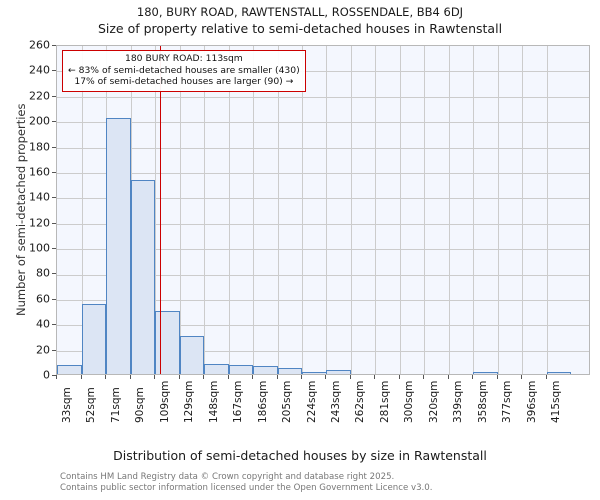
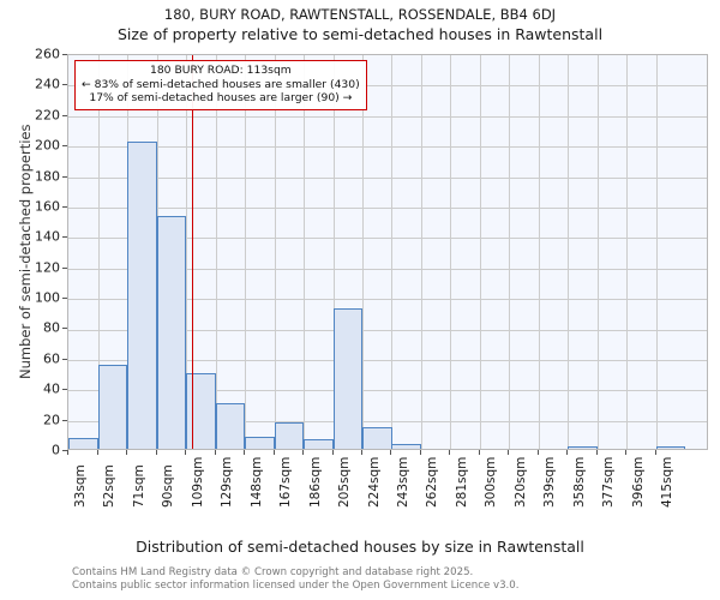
167sqm: 7 -> 17
205sqm: 5 -> 92
224sqm: 1 -> 14
